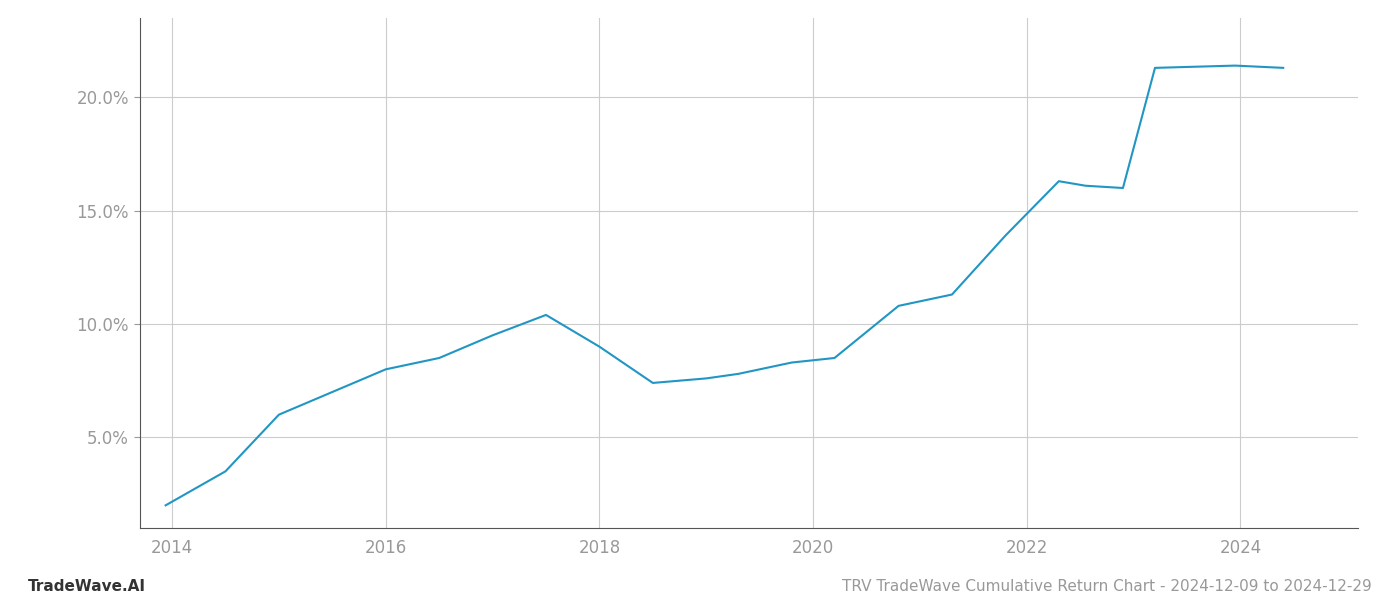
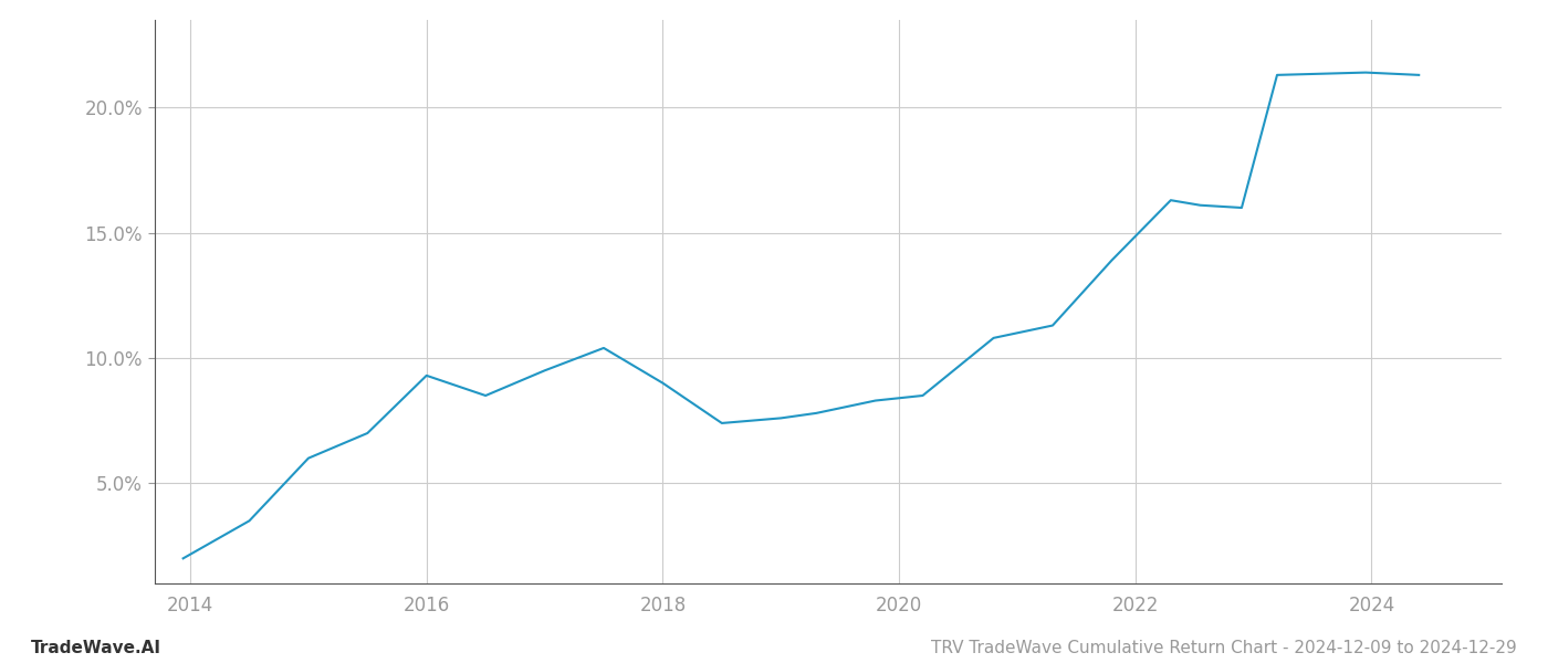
2016: 8.0% -> 9.3%
